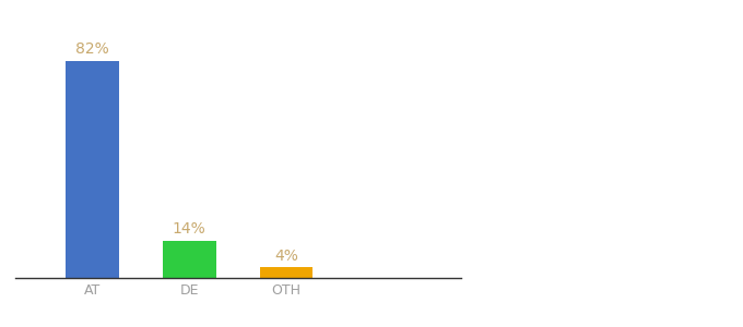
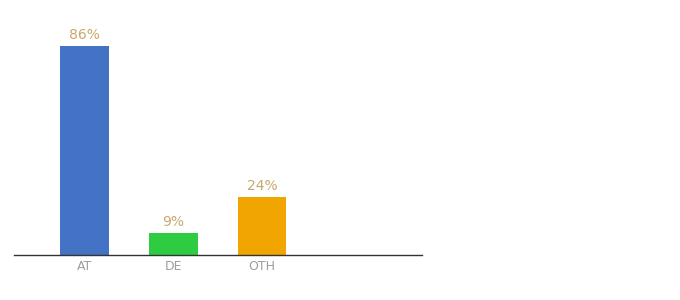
AT: 82% -> 86%
DE: 14% -> 9%
OTH: 4% -> 24%
